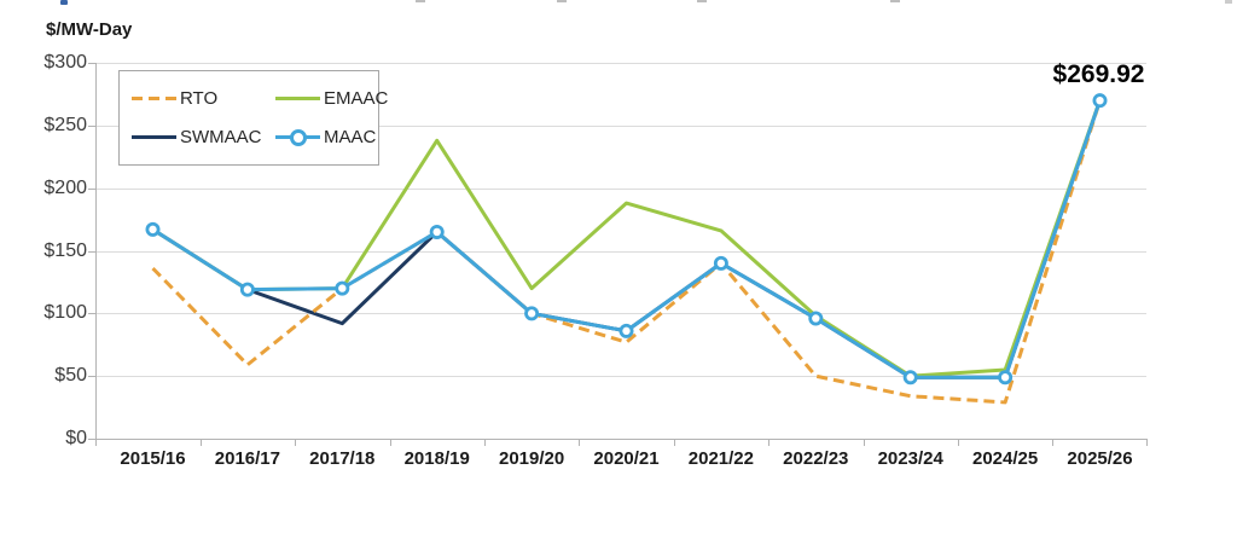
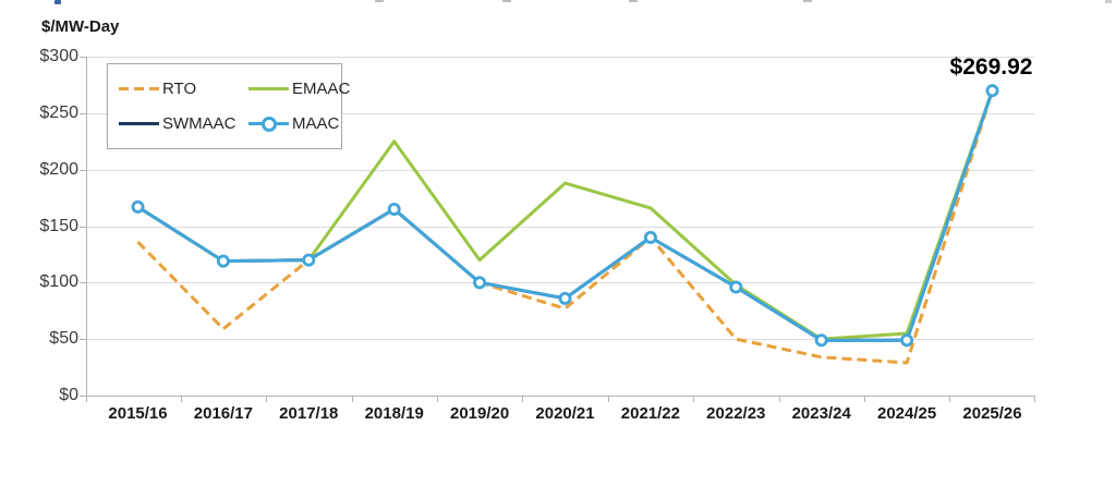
SWMAAC/2017/18: $92 -> $120
EMAAC/2018/19: $238 -> $225
